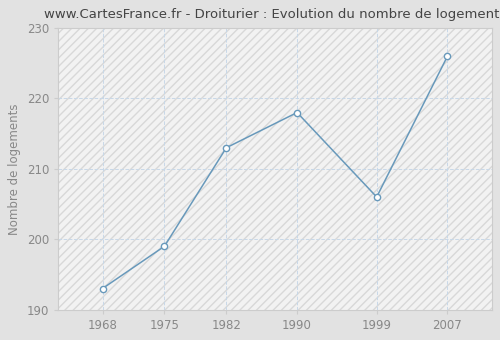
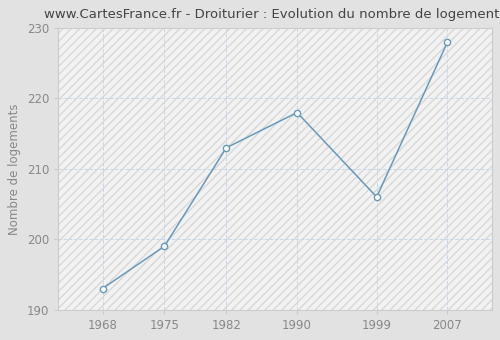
2007: 226 -> 228
